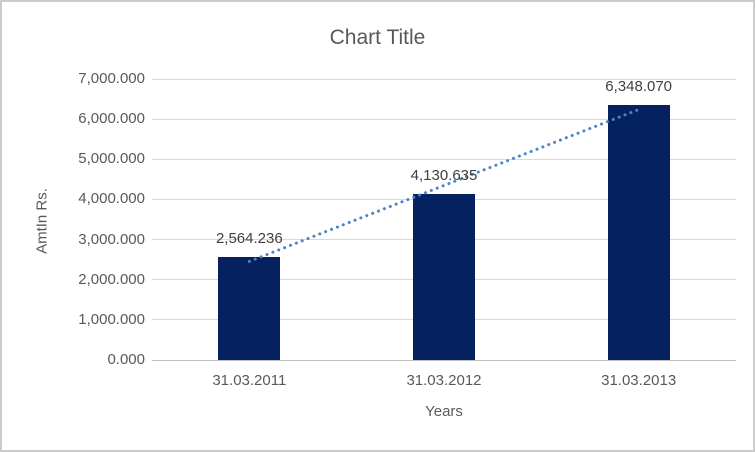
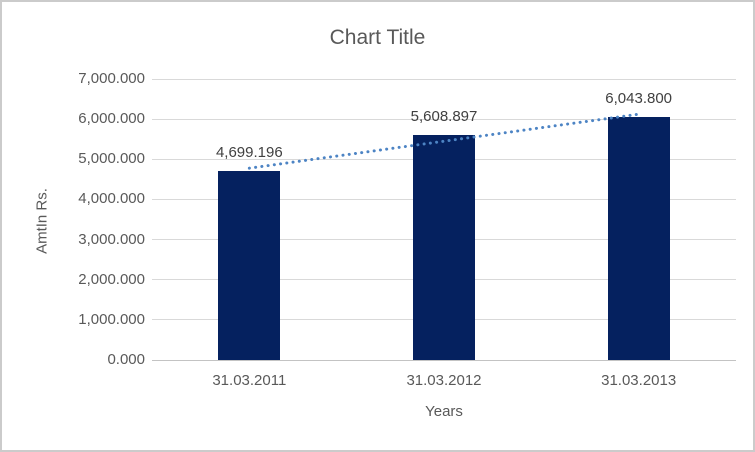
31.03.2011: 2,564.236 -> 4,699.196
31.03.2012: 4,130.635 -> 5,608.897
31.03.2013: 6,348.070 -> 6,043.800
